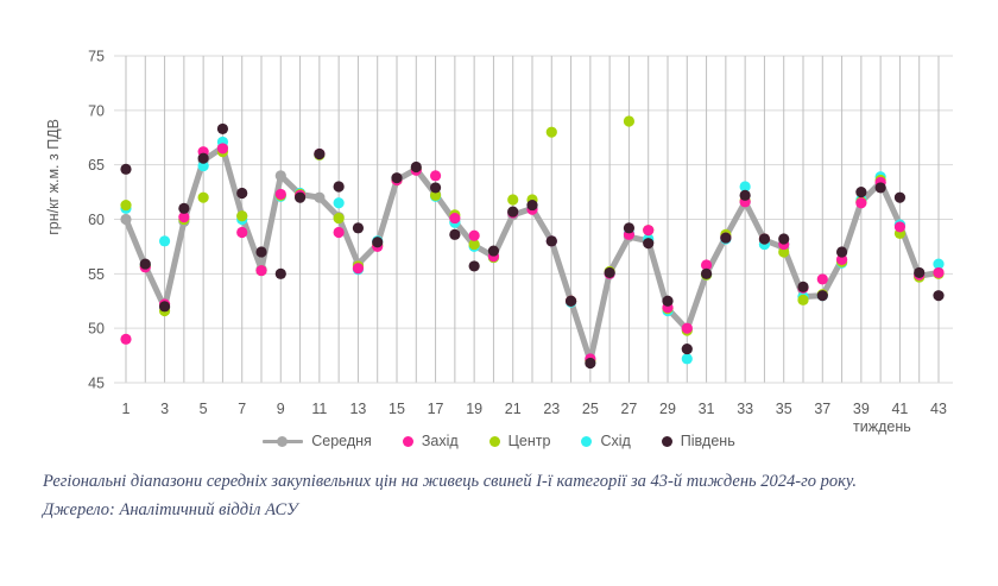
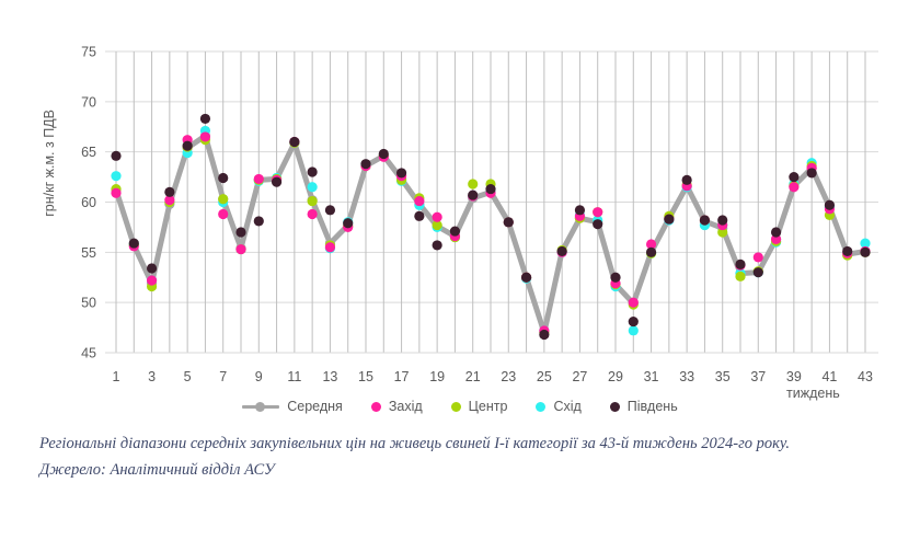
Середня/1: 60 -> 61
Захід/1: 49 -> 61
Схід/1: 61 -> 63
Схід/3: 58 -> 52
Південь/3: 52 -> 53
Центр/5: 62 -> 66
Середня/9: 64 -> 62
Південь/9: 55 -> 58
Середня/11: 62 -> 66
Захід/17: 64 -> 63
Центр/23: 68 -> 58
Центр/27: 69 -> 58
Схід/33: 63 -> 62
Південь/41: 62 -> 60
Південь/43: 53 -> 55
